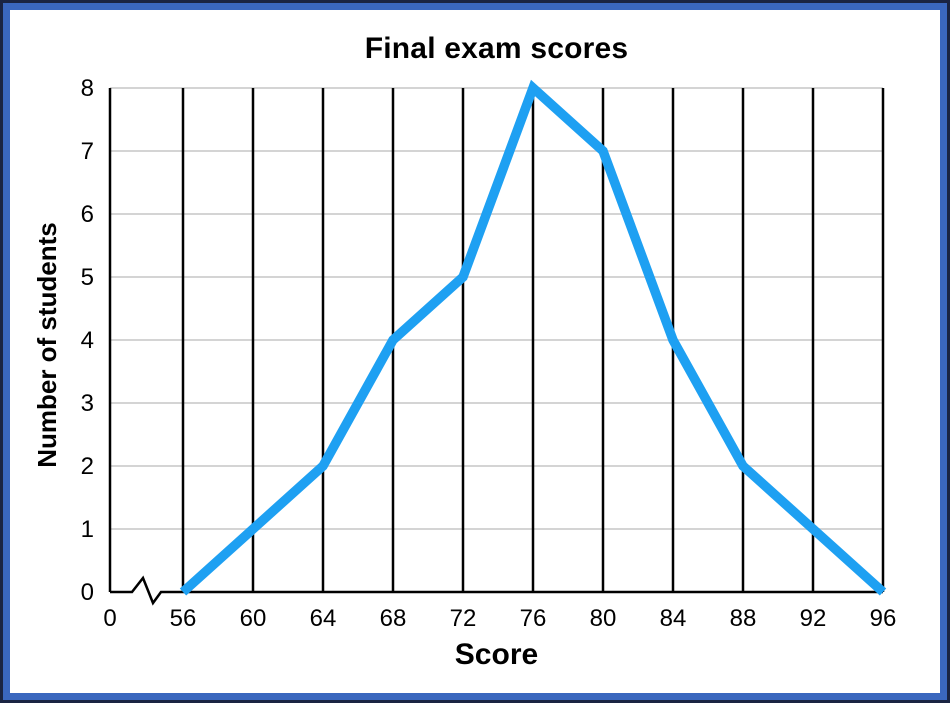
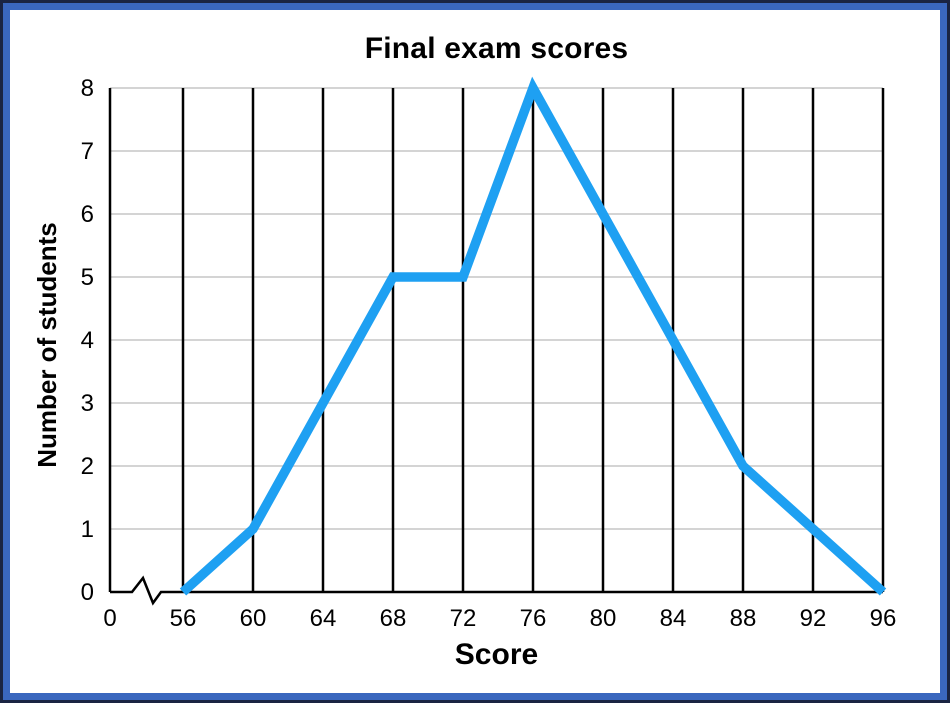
64: 2 -> 3
68: 4 -> 5
80: 7 -> 6
